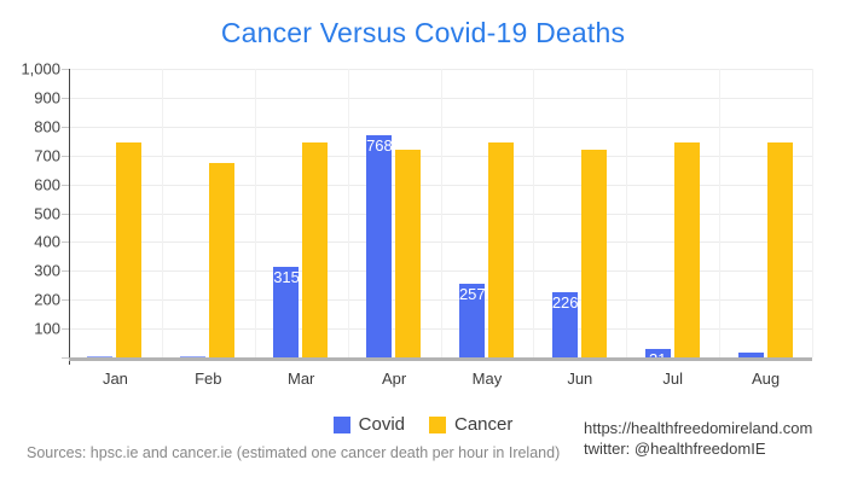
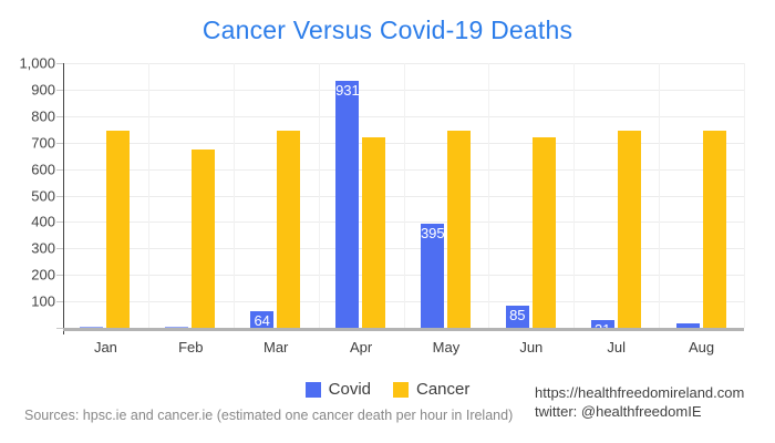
Covid/Mar: 315 -> 64
Covid/Apr: 768 -> 931
Covid/May: 257 -> 395
Covid/Jun: 226 -> 85
